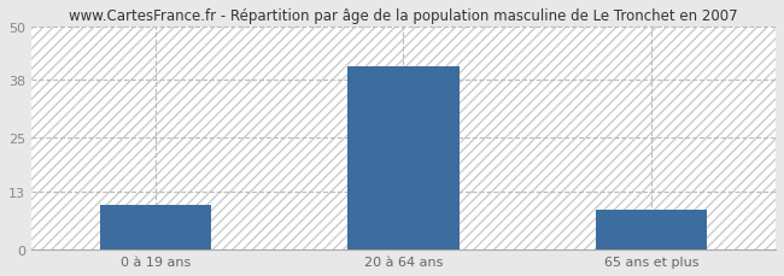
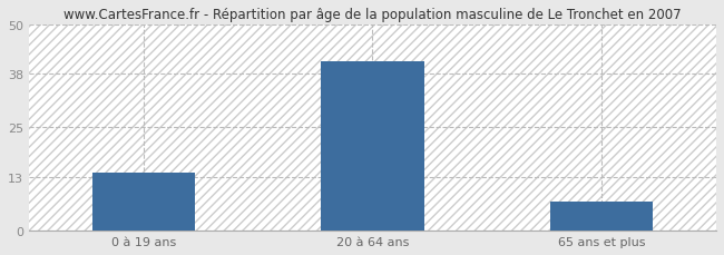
0 à 19 ans: 10 -> 14
65 ans et plus: 9 -> 7
